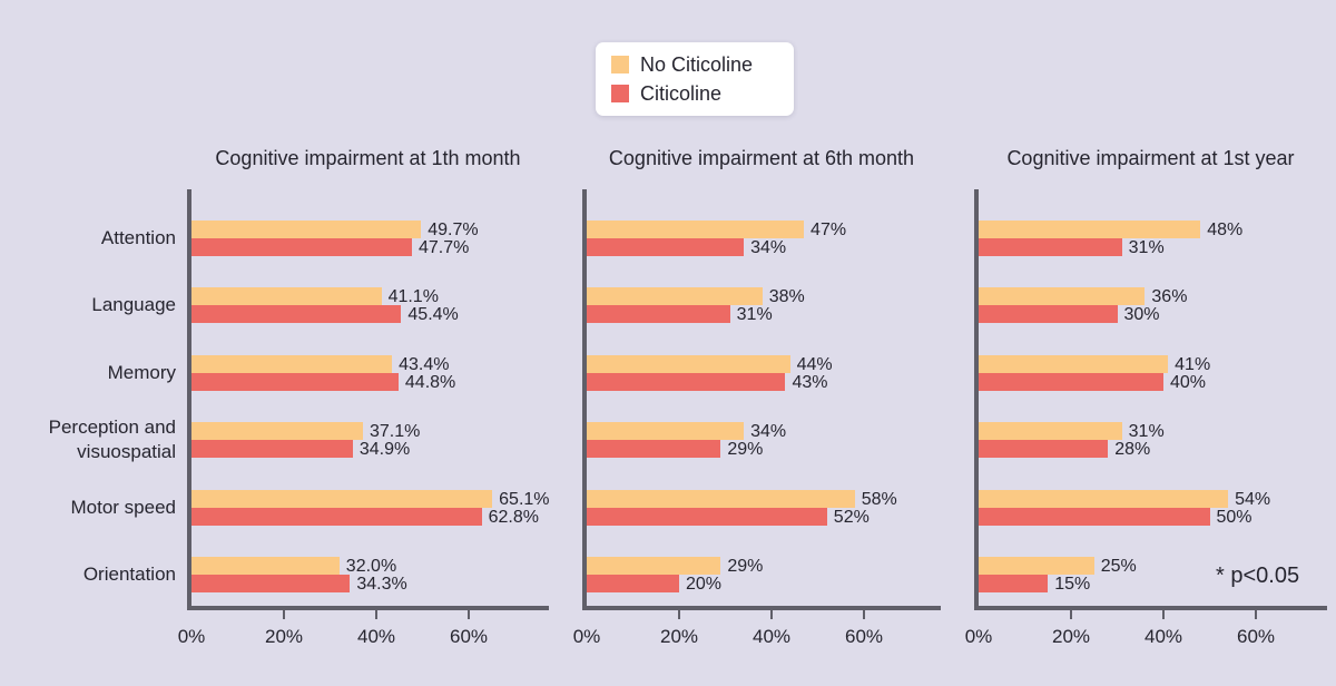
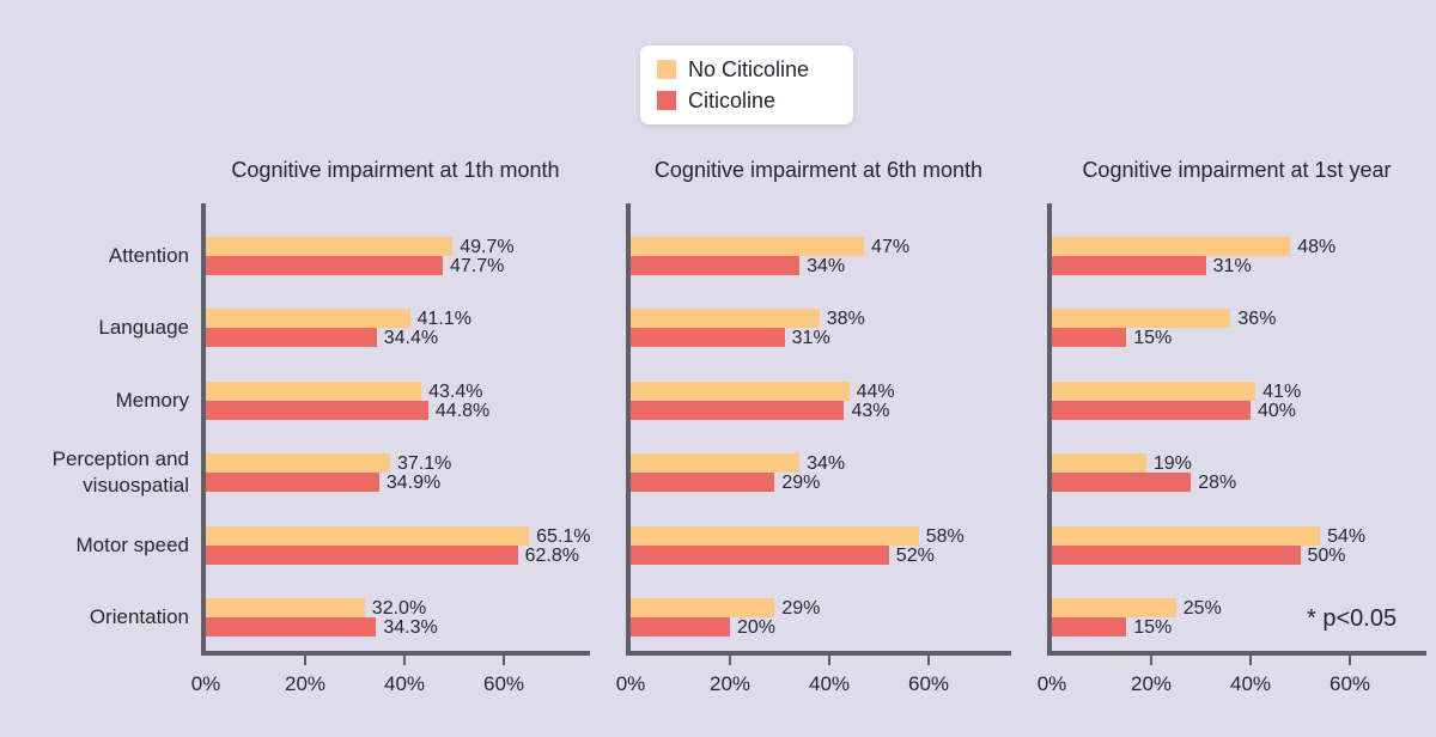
Cognitive impairment at 1th month/Citicoline/Language: 45.4% -> 34.4%
Cognitive impairment at 1st year/Citicoline/Language: 30% -> 15%
Cognitive impairment at 1st year/No Citicoline/Perception and visuospatial: 31% -> 19%
